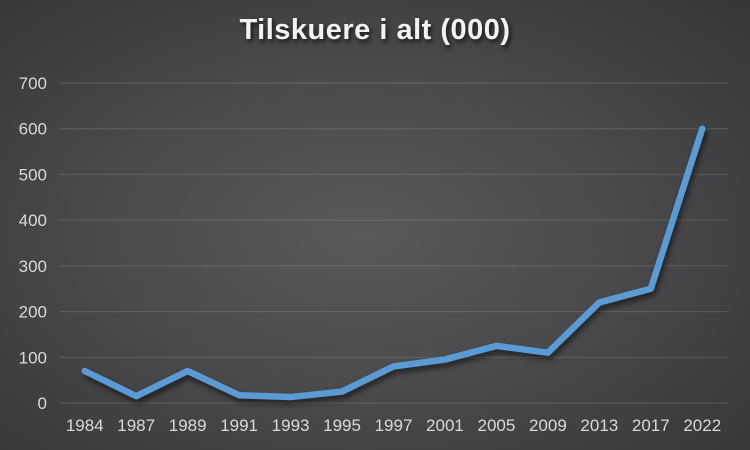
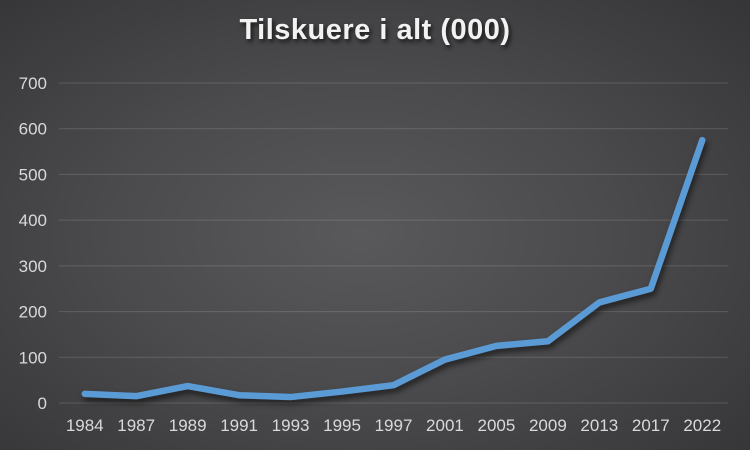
1984: 70 -> 20
1989: 70 -> 40
1997: 80 -> 40
2009: 110 -> 140
2022: 600 -> 580
